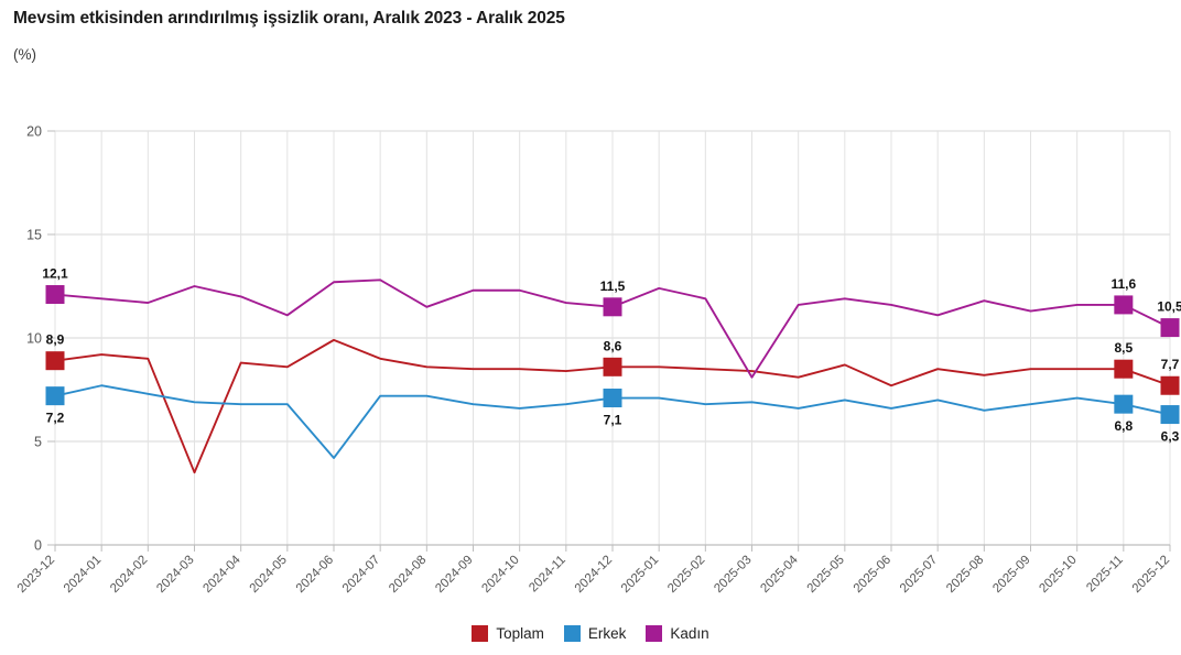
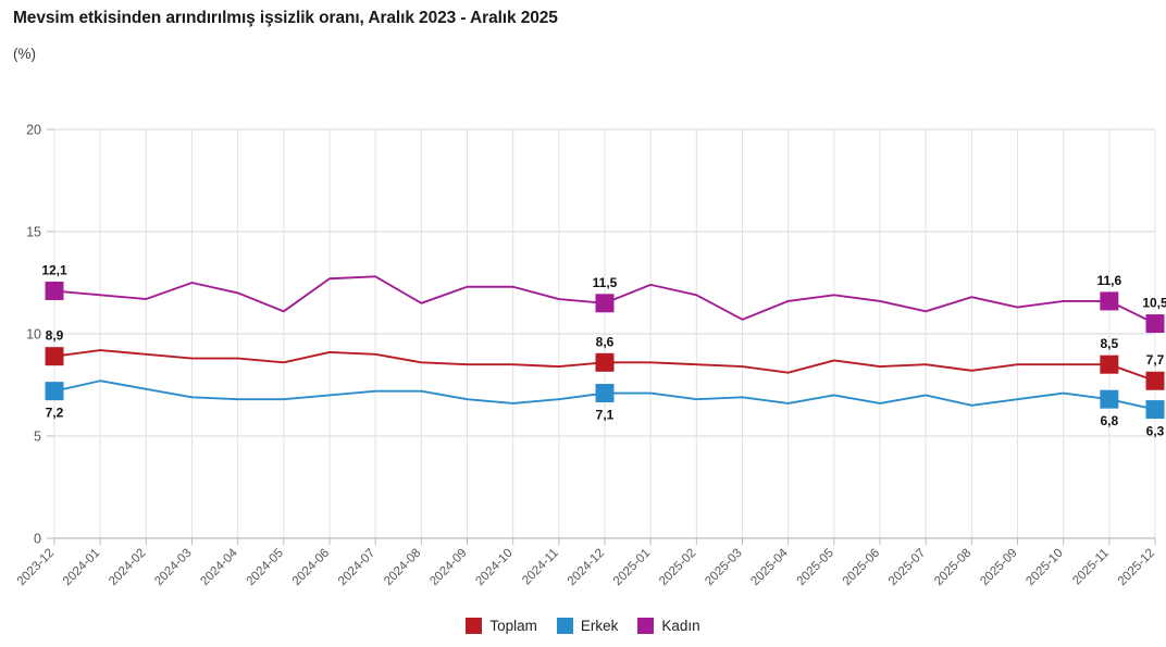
Toplam/2024-03: 3.5 -> 8.8
Toplam/2024-06: 9.9 -> 9.1
Erkek/2024-06: 4.2 -> 7.0
Kadın/2025-03: 8.1 -> 10.7
Toplam/2025-06: 7.7 -> 8.4
